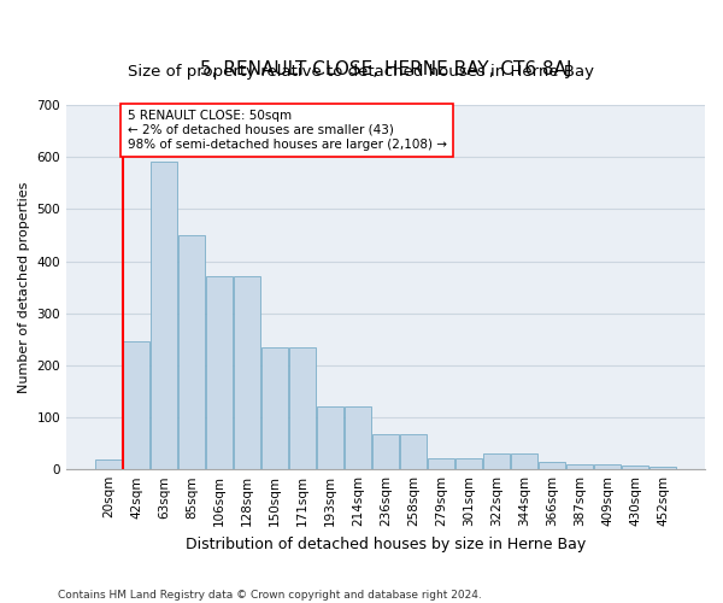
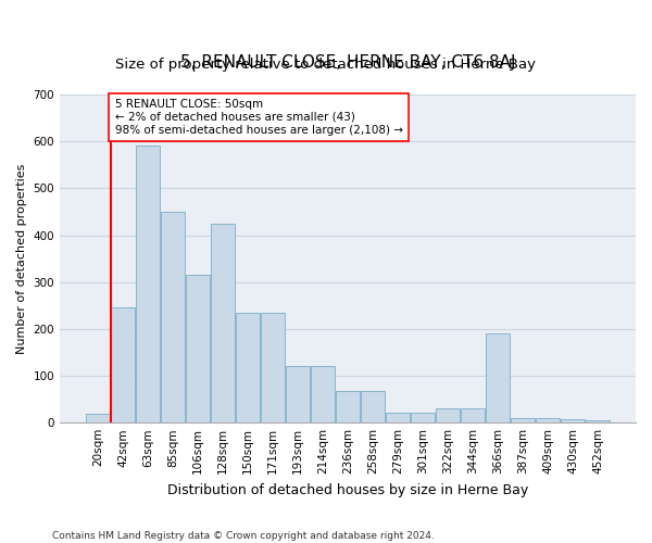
106sqm: 370 -> 315
128sqm: 370 -> 425
366sqm: 14 -> 190
